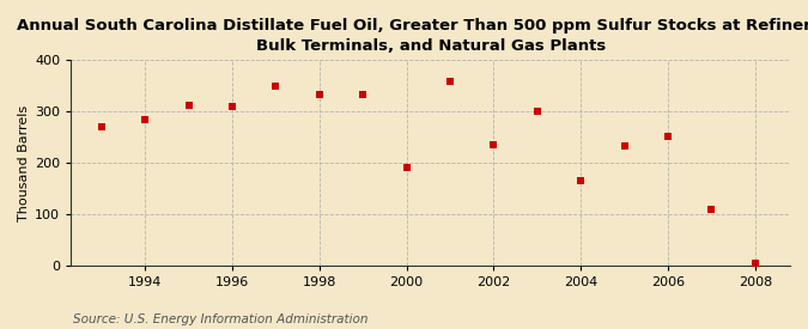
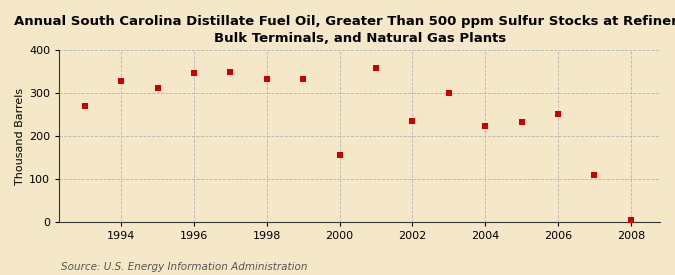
1994: 285 -> 328
1996: 310 -> 348
2000: 190 -> 155
2004: 165 -> 224
